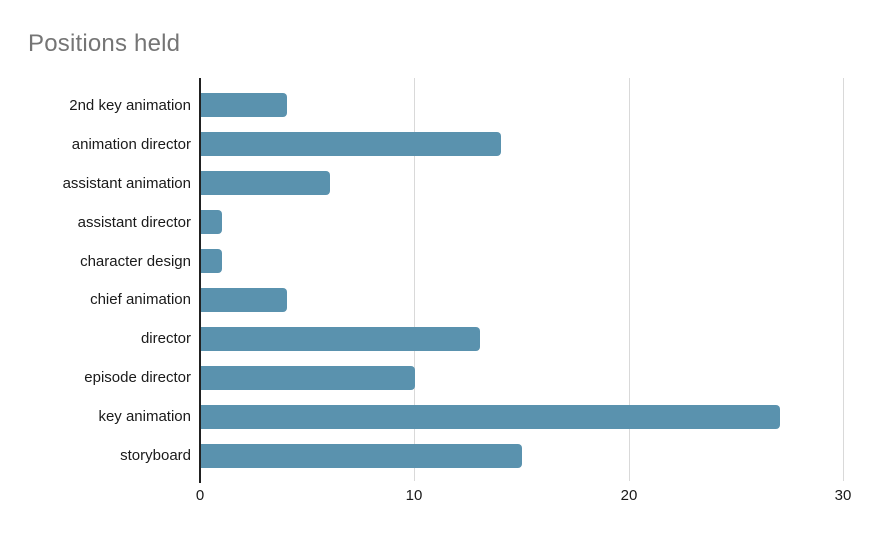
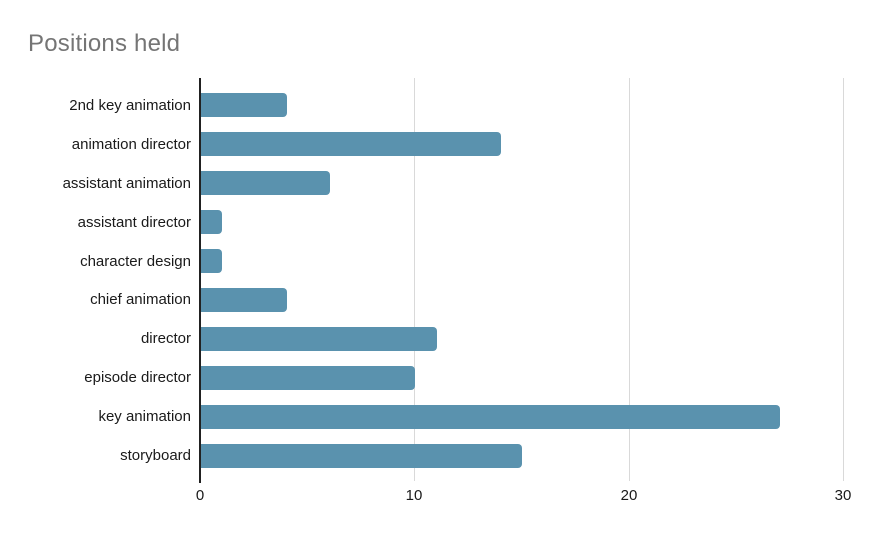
director: 13 -> 11
